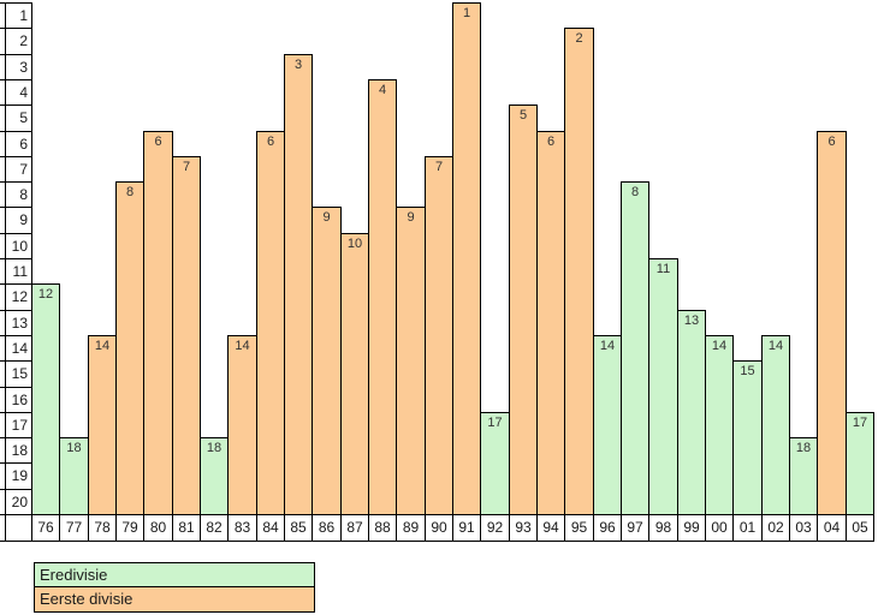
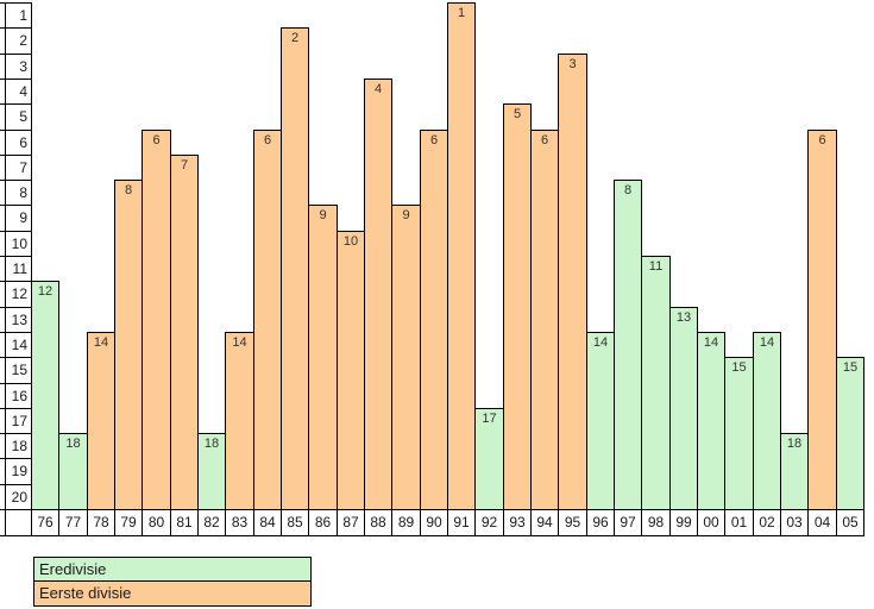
85: 3 -> 2
90: 7 -> 6
95: 2 -> 3
05: 17 -> 15
